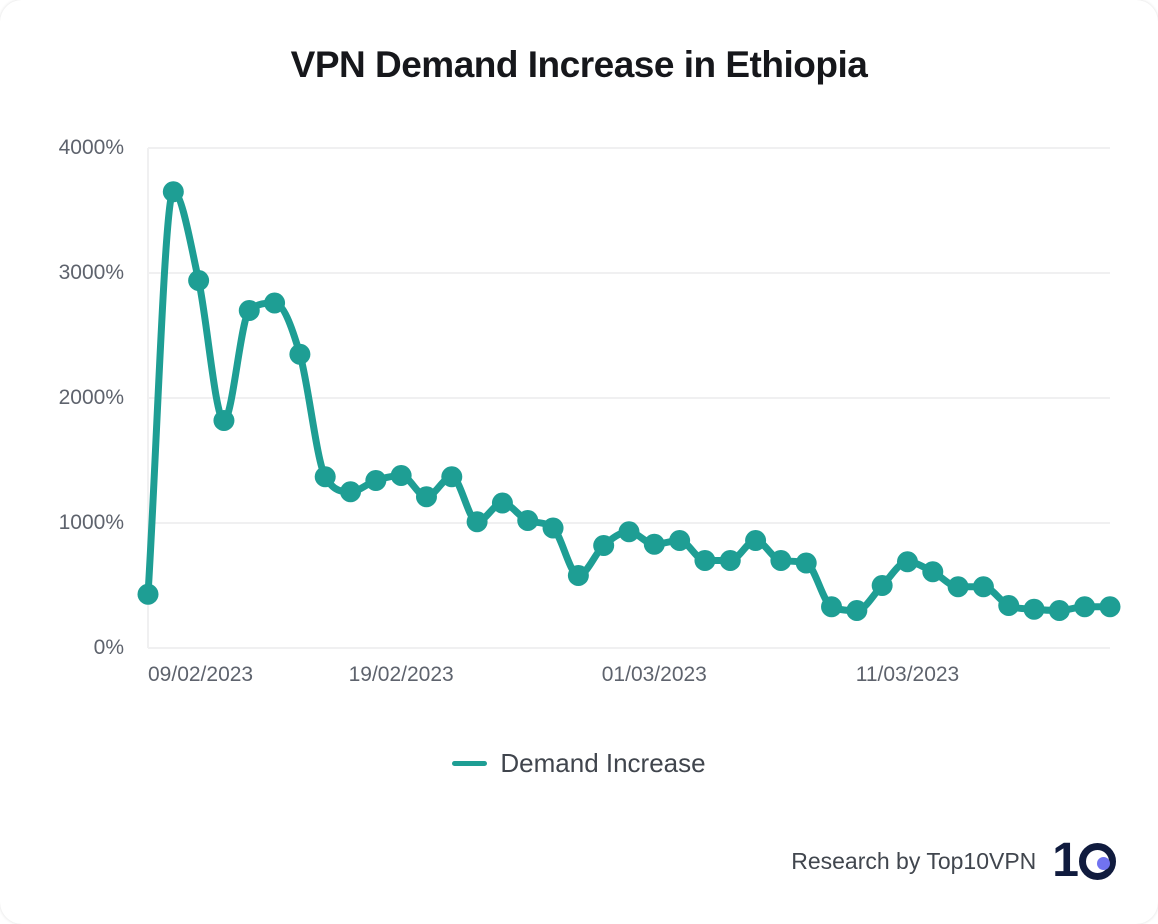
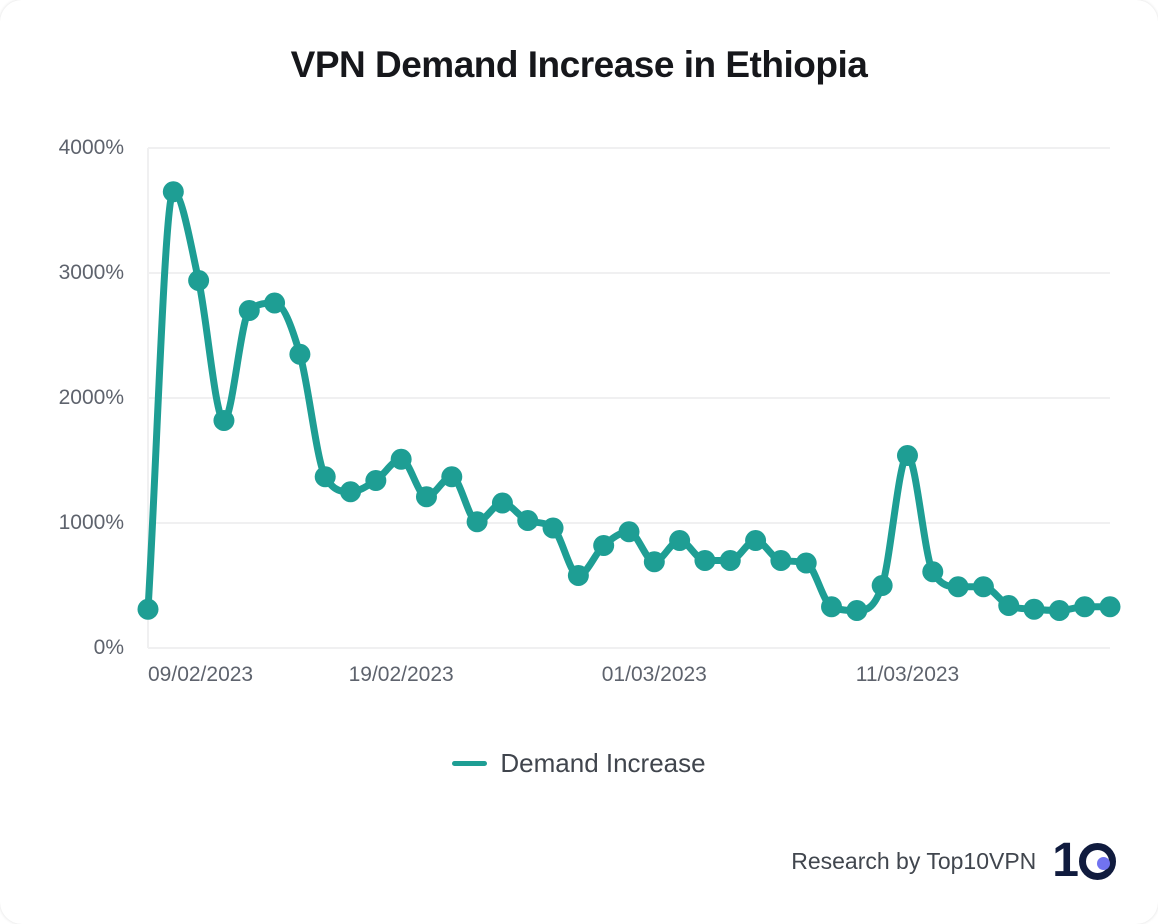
09/02/2023: 430% -> 310%
19/02/2023: 1380% -> 1510%
01/03/2023: 830% -> 690%
11/03/2023: 690% -> 1540%
